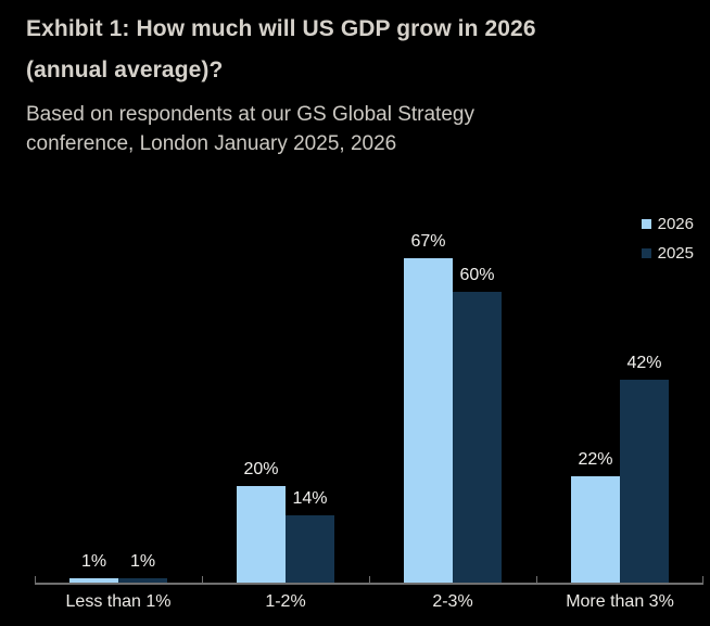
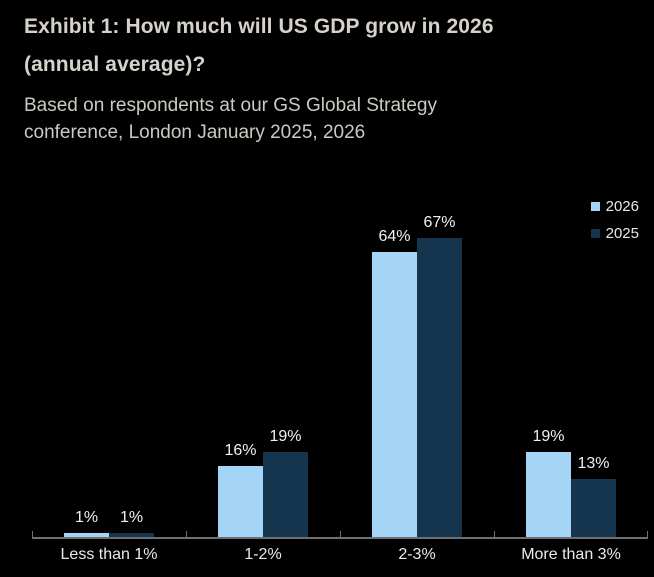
2026/1-2%: 20% -> 16%
2025/1-2%: 14% -> 19%
2026/2-3%: 67% -> 64%
2025/2-3%: 60% -> 67%
2026/More than 3%: 22% -> 19%
2025/More than 3%: 42% -> 13%
